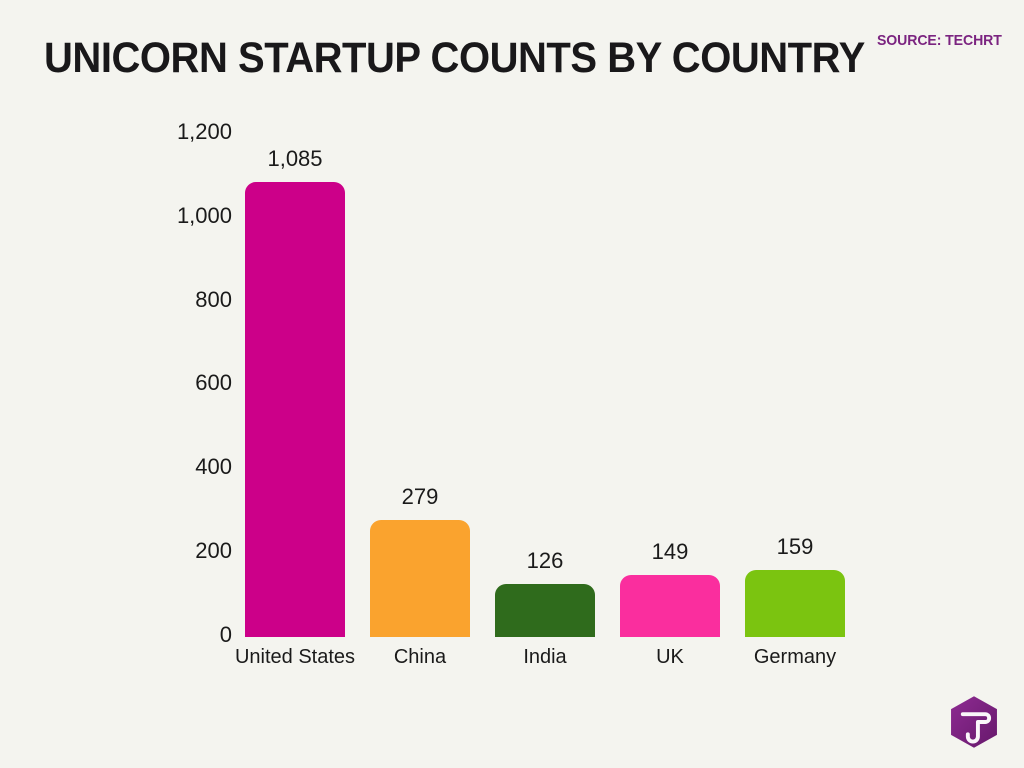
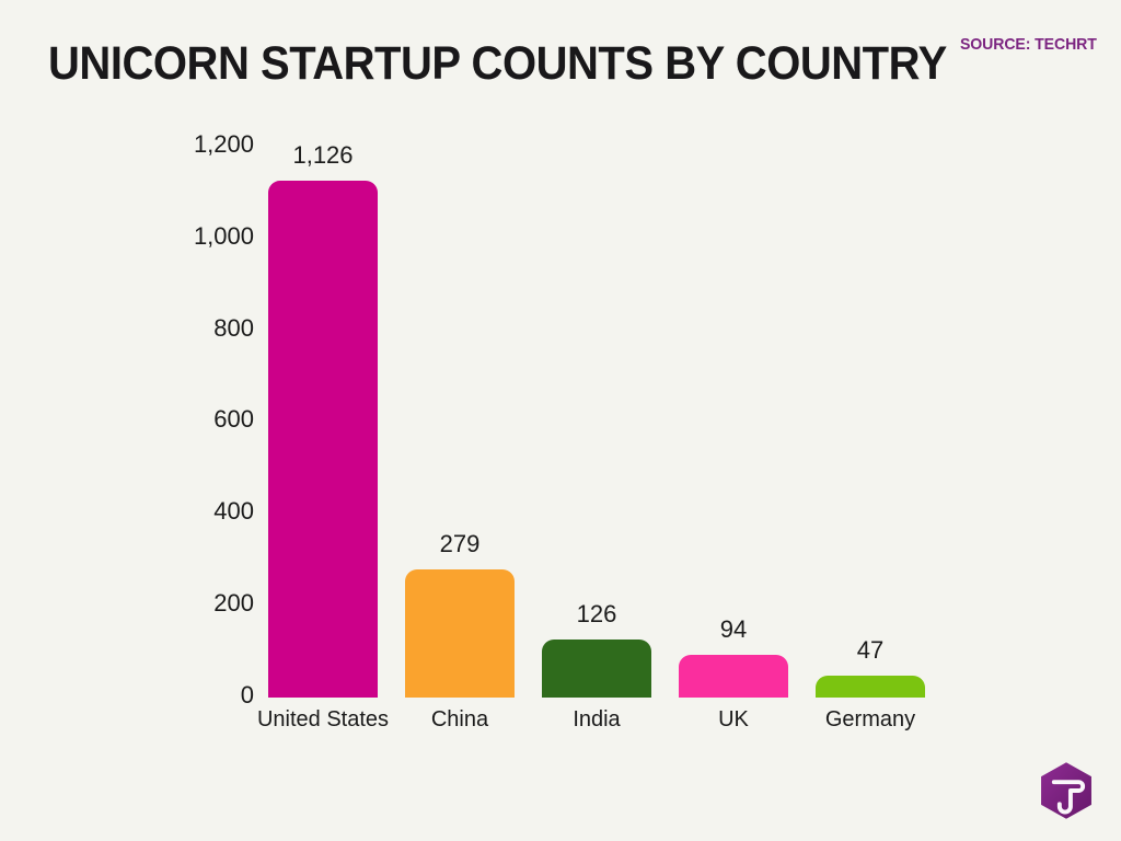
United States: 1,085 -> 1,126
UK: 149 -> 94
Germany: 159 -> 47
